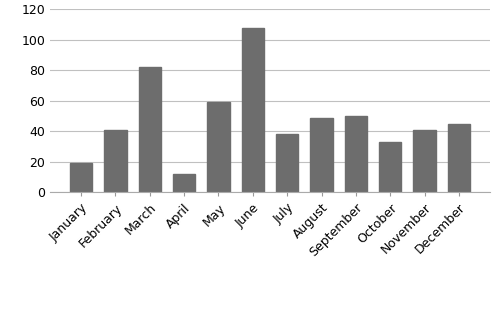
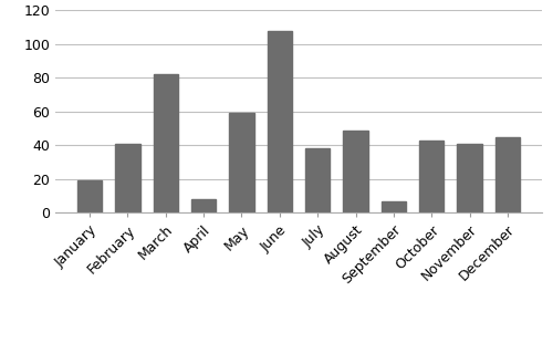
April: 12 -> 8
September: 50 -> 7
October: 33 -> 43
